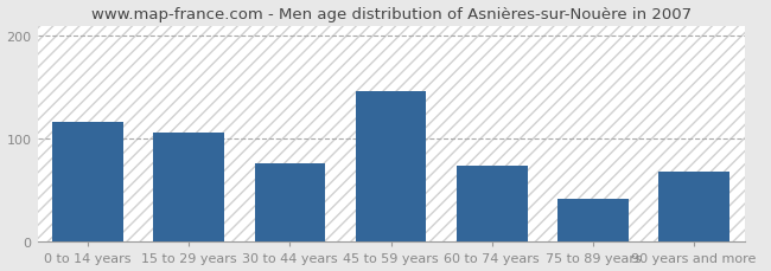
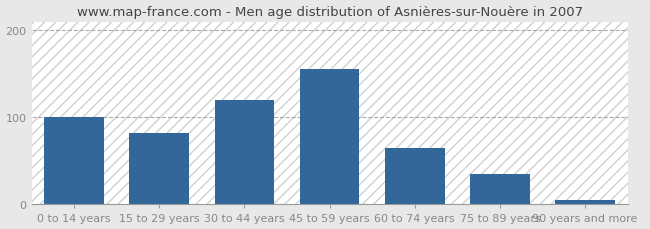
0 to 14 years: 116 -> 100
15 to 29 years: 106 -> 82
30 to 44 years: 76 -> 120
45 to 59 years: 146 -> 155
60 to 74 years: 74 -> 65
75 to 89 years: 42 -> 35
90 years and more: 68 -> 5
